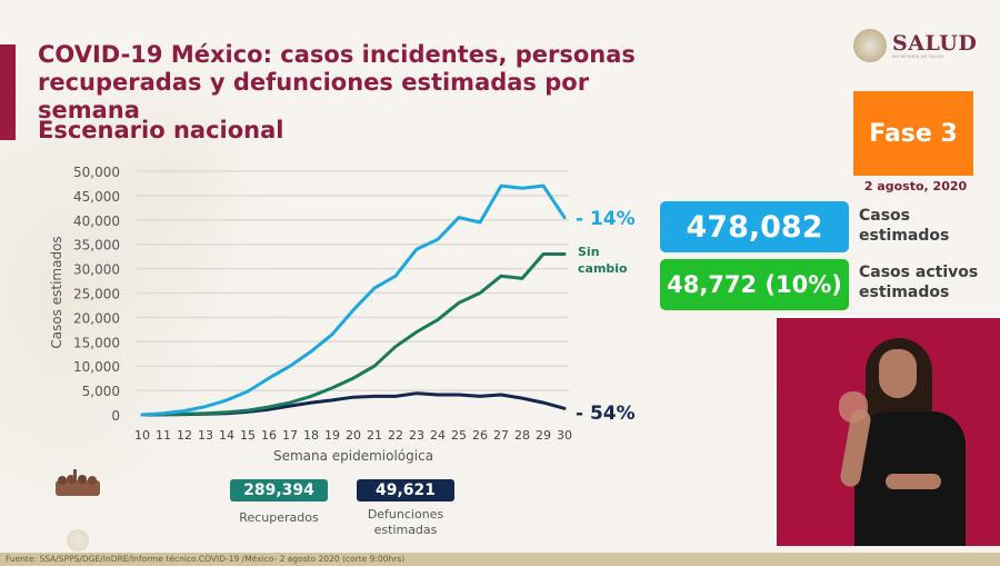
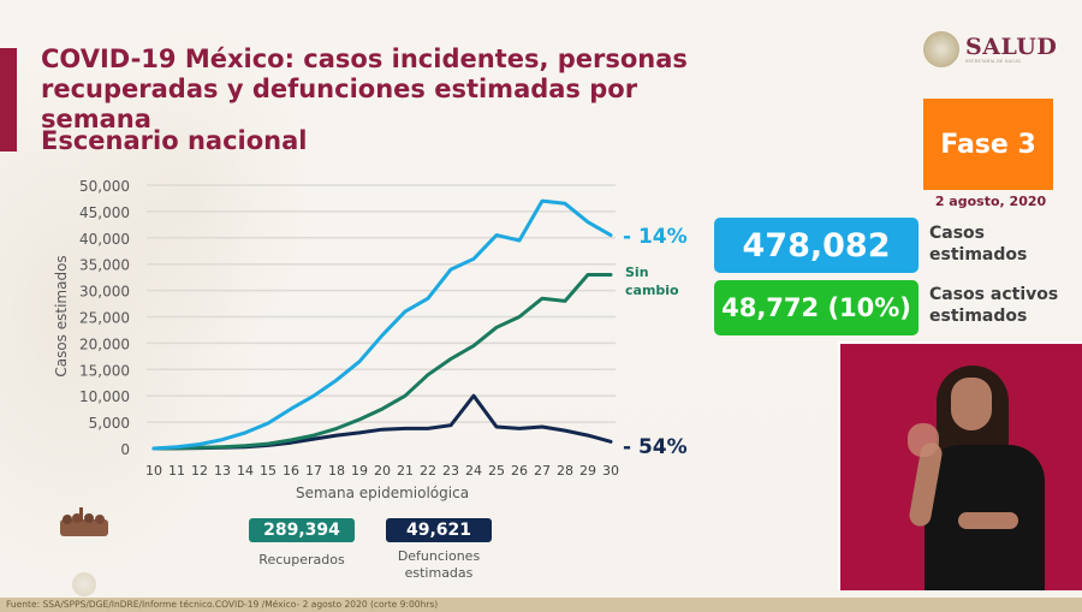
Defunciones estimadas/24: 4000 -> 10000
Casos estimados/29: 47000 -> 43000
